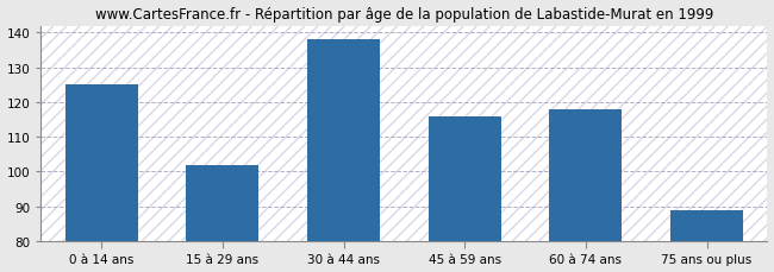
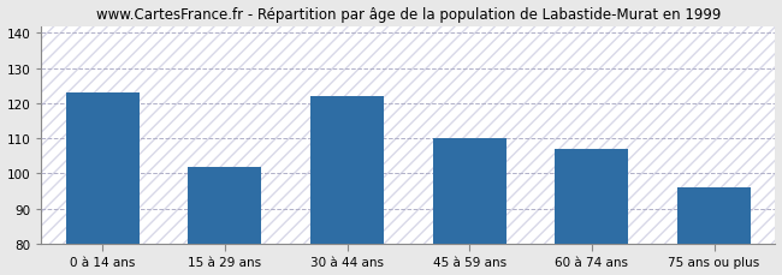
0 à 14 ans: 125 -> 123
30 à 44 ans: 138 -> 122
45 à 59 ans: 116 -> 110
60 à 74 ans: 118 -> 107
75 ans ou plus: 89 -> 96
